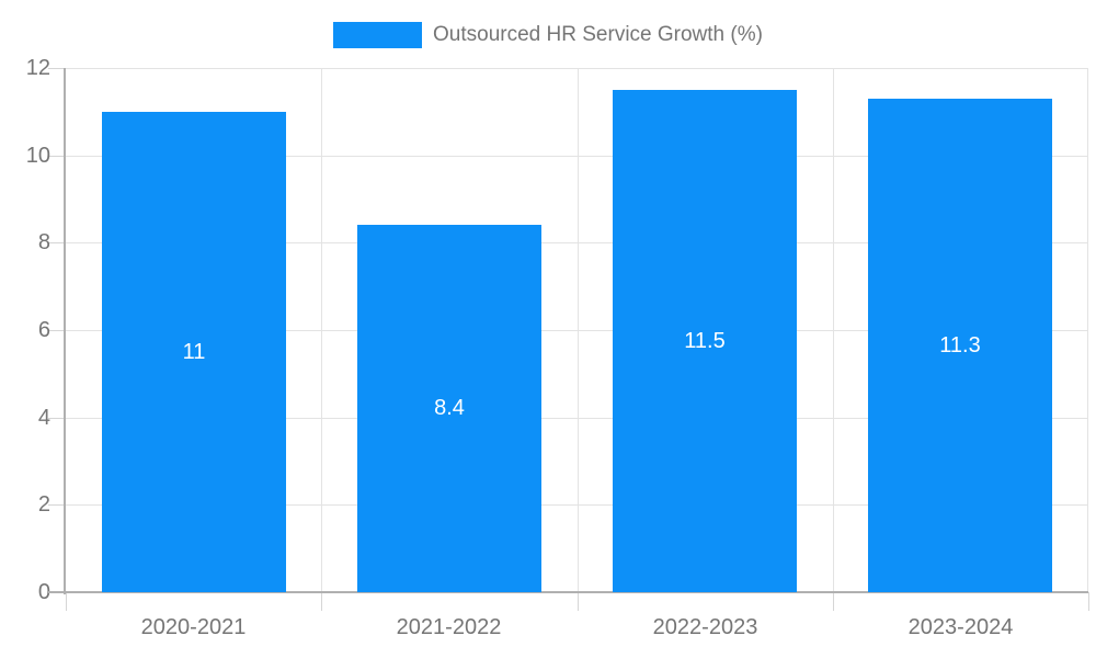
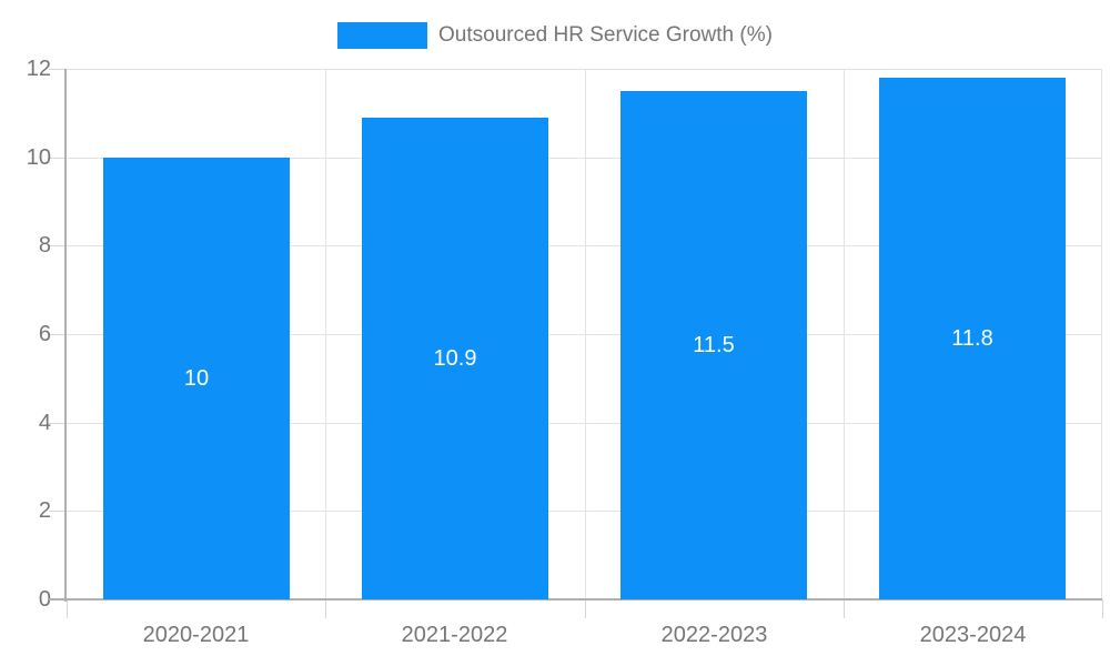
2020-2021: 11 -> 10
2021-2022: 8.4 -> 10.9
2023-2024: 11.3 -> 11.8
